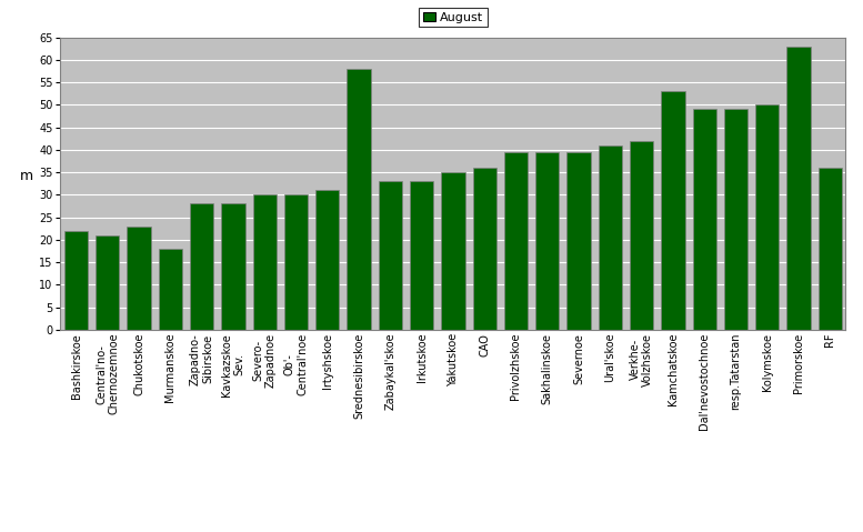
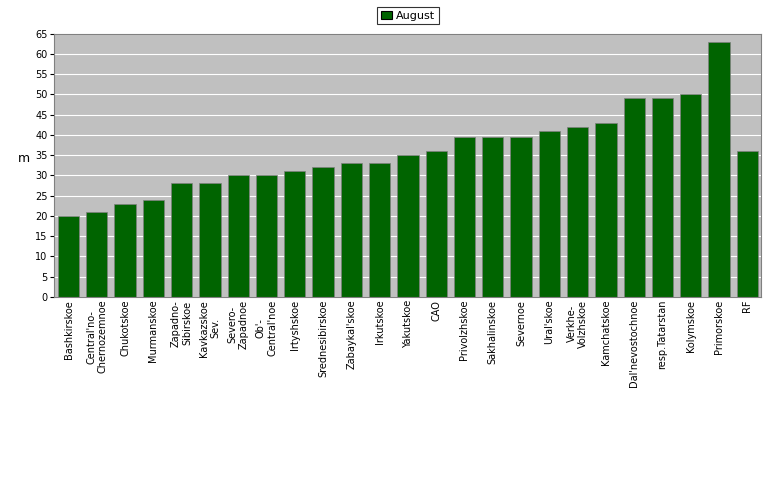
Bashkirskoe: 22.0 -> 20.0
Murmanskoe: 18.0 -> 24.0
Srednesibirskoe: 58.0 -> 32.0
Kamchatskoe: 53.0 -> 43.0
